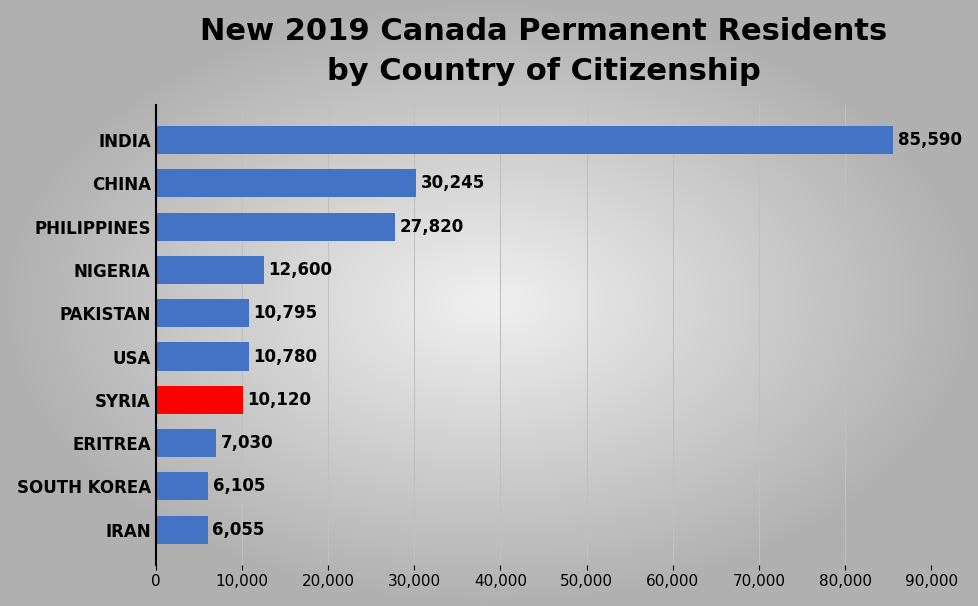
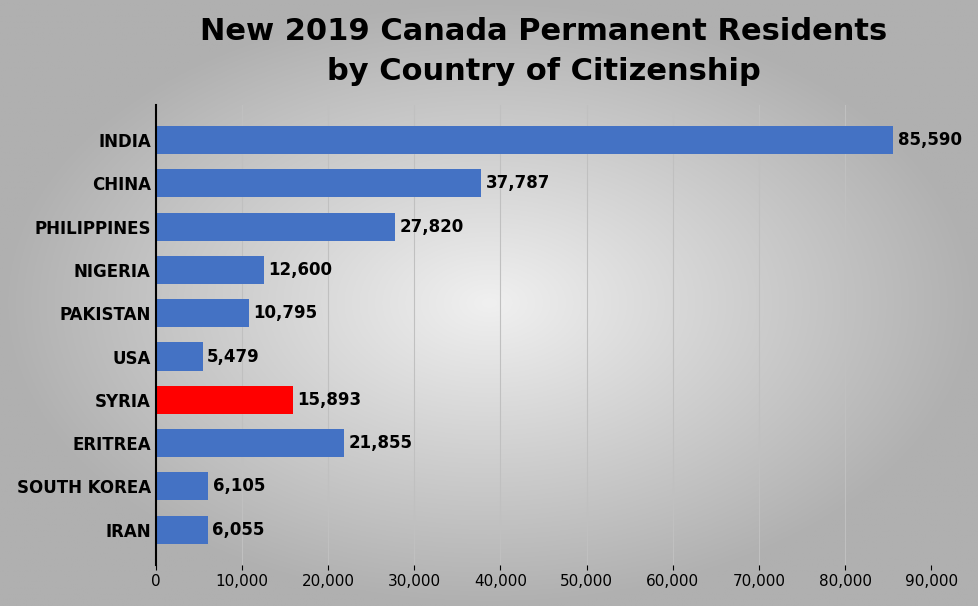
CHINA: 30,245 -> 37,787
USA: 10,780 -> 5,479
SYRIA: 10,120 -> 15,893
ERITREA: 7,030 -> 21,855
